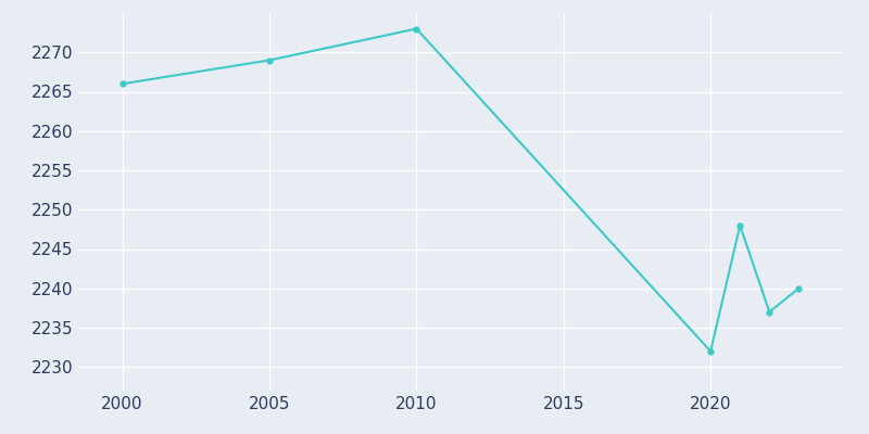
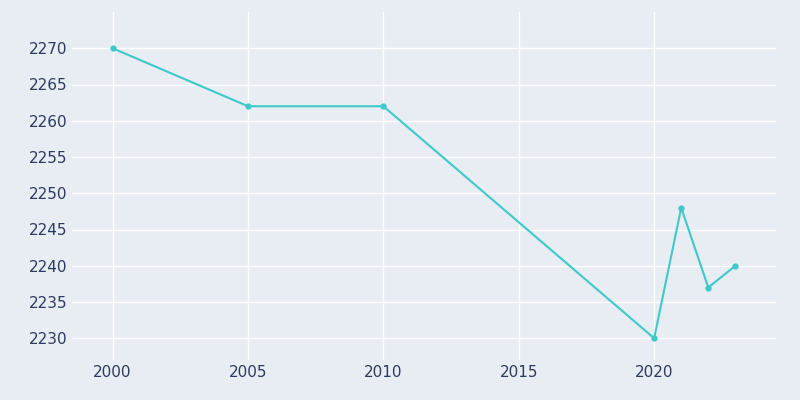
2000: 2266 -> 2270
2005: 2269 -> 2262
2010: 2273 -> 2262
2020: 2232 -> 2230
